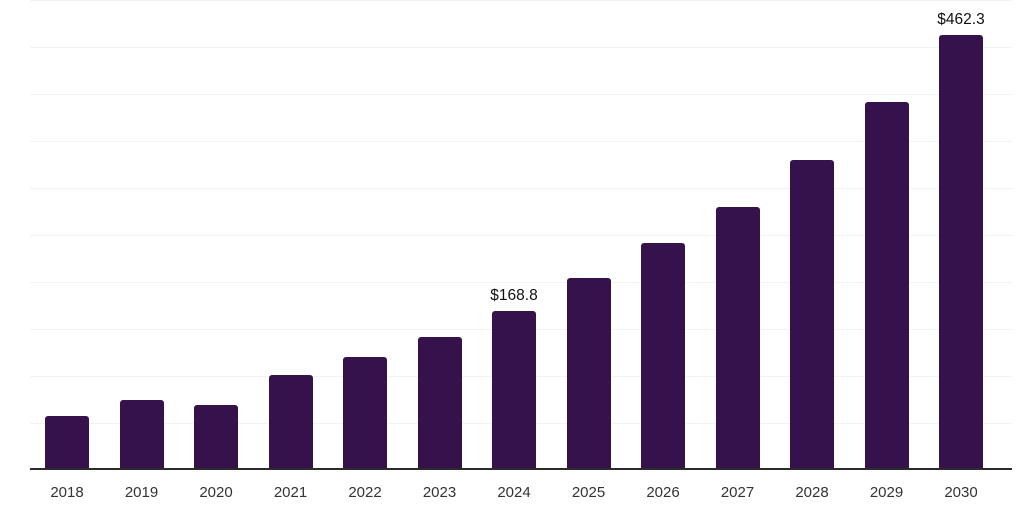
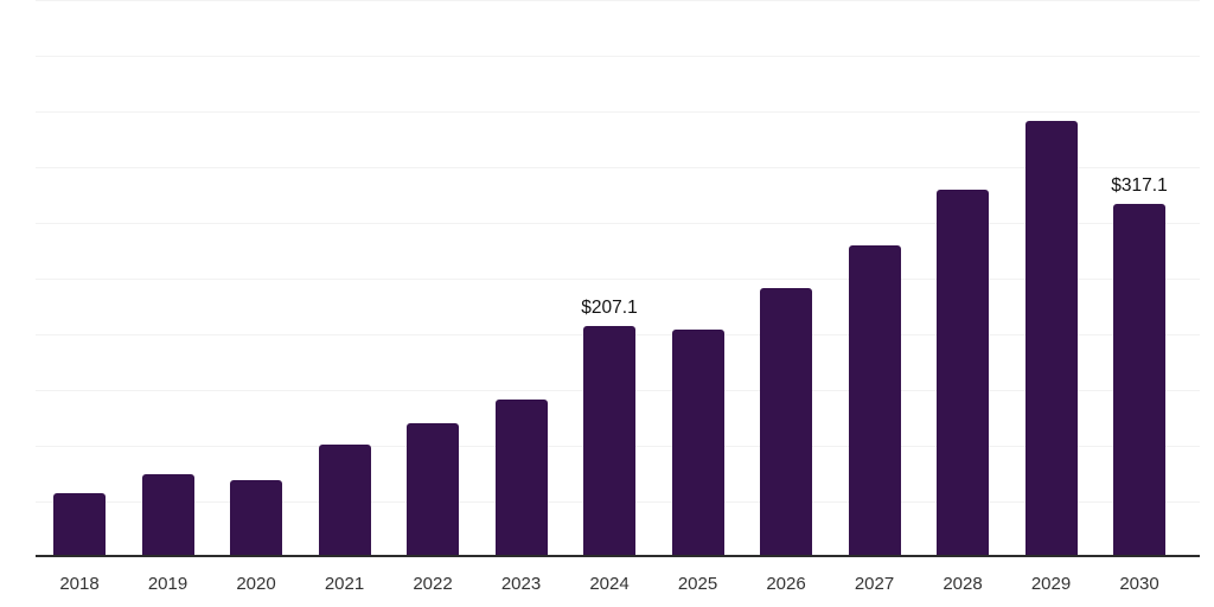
2024: $168.8 -> $207.1
2030: $462.3 -> $317.1
